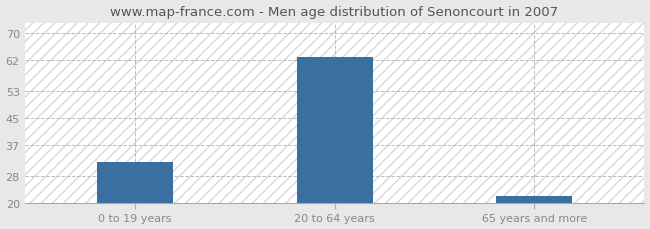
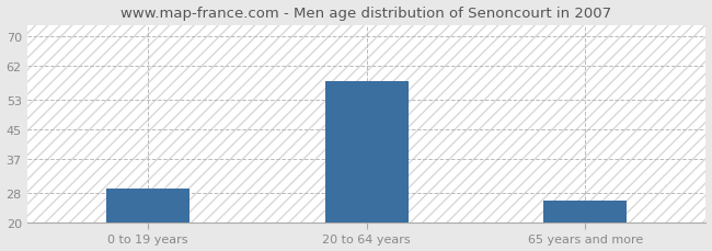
0 to 19 years: 32 -> 29
20 to 64 years: 63 -> 58
65 years and more: 22 -> 26
